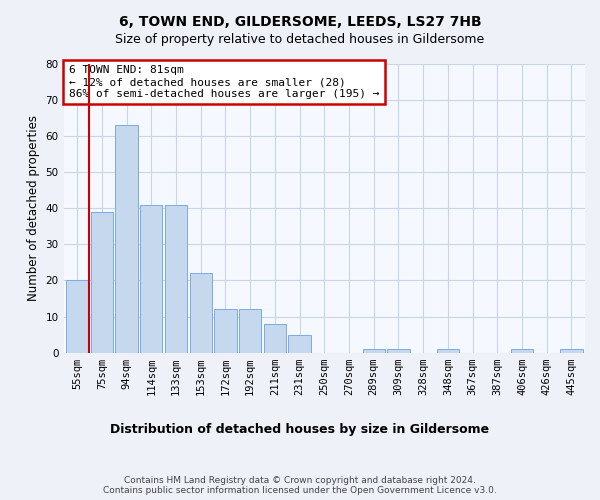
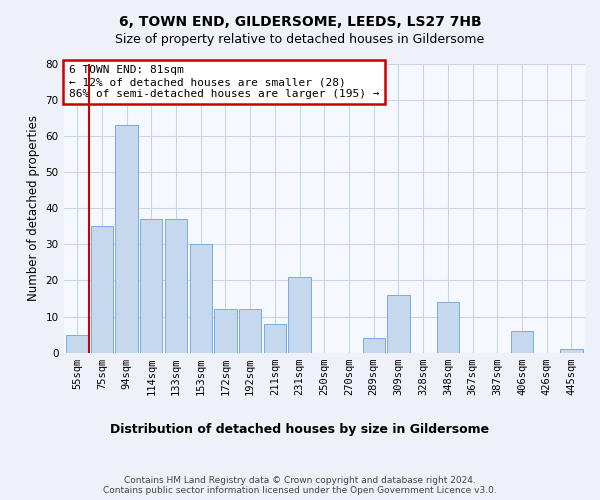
55sqm: 20 -> 5
75sqm: 39 -> 35
114sqm: 41 -> 37
133sqm: 41 -> 37
153sqm: 22 -> 30
231sqm: 5 -> 21
289sqm: 1 -> 4
309sqm: 1 -> 16
348sqm: 1 -> 14
406sqm: 1 -> 6
